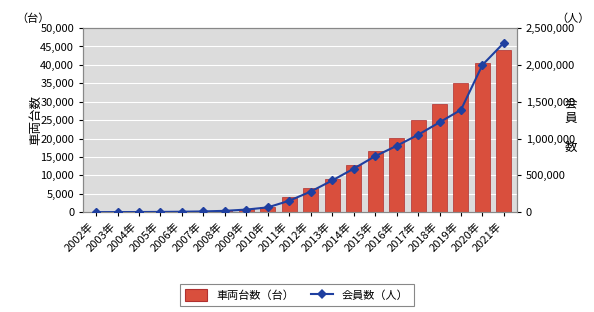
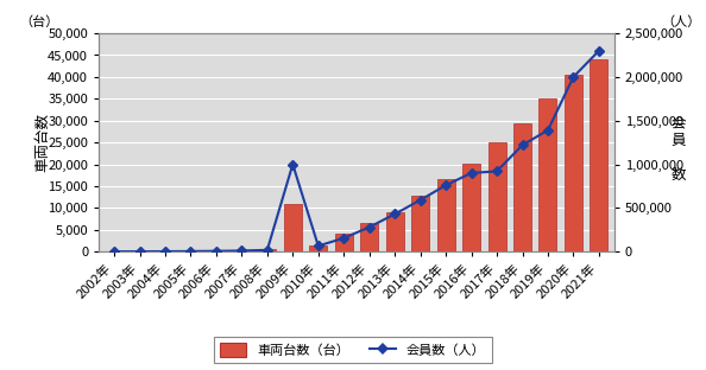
車両台数（台）/2009年: 900 -> 11,000
会員数（人）/2009年: 40,000 -> 1,000,000
会員数（人）/2017年: 1,050,000 -> 920,000
